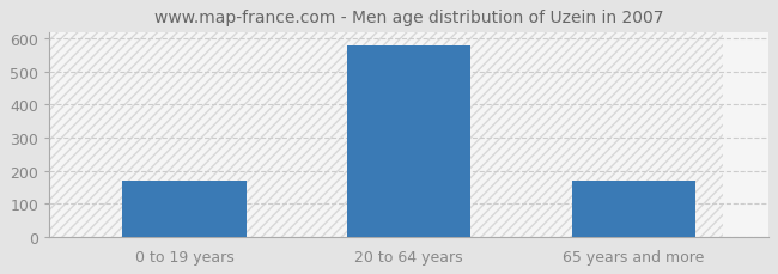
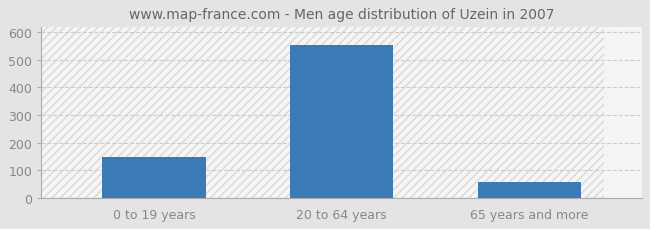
0 to 19 years: 170 -> 150
20 to 64 years: 580 -> 553
65 years and more: 170 -> 57
